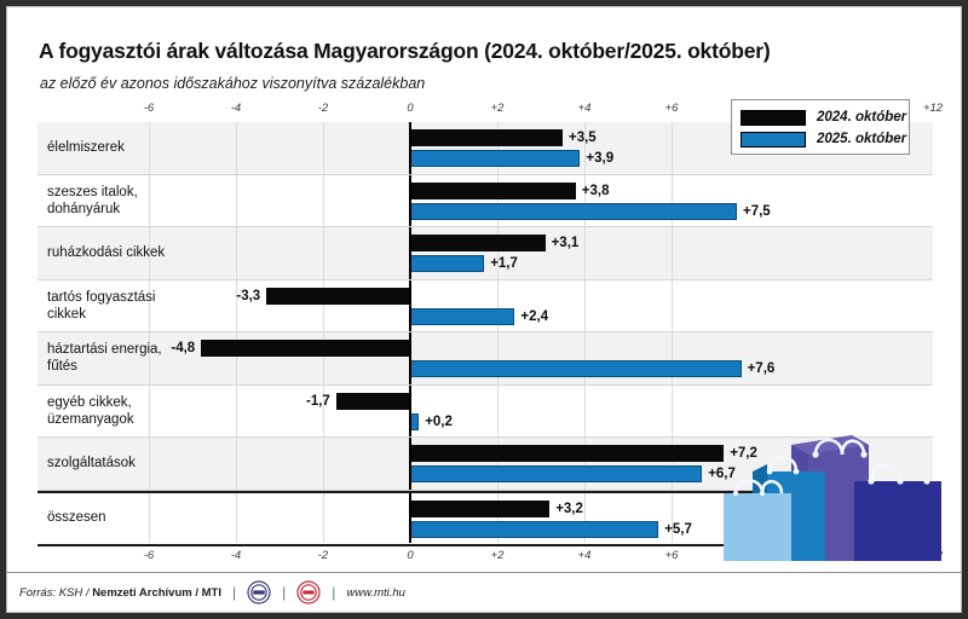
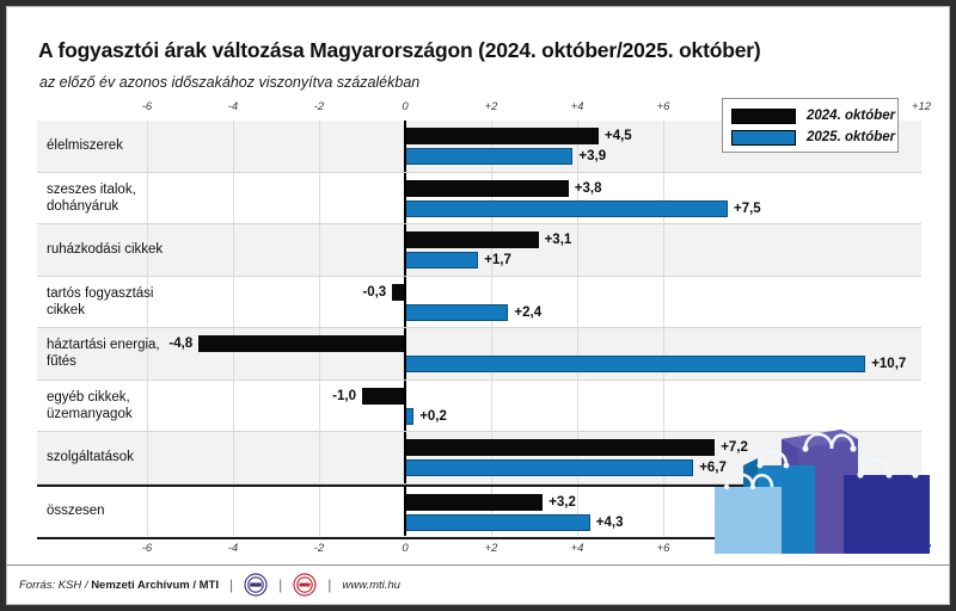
2024. október/élelmiszerek: +3,5 -> +4,5
2024. október/tartós fogyasztási cikkek: -3,3 -> -0,3
2025. október/háztartási energia, fűtés: +7,6 -> +10,7
2024. október/egyéb cikkek, üzemanyagok: -1,7 -> -1,0
2025. október/összesen: +5,7 -> +4,3
